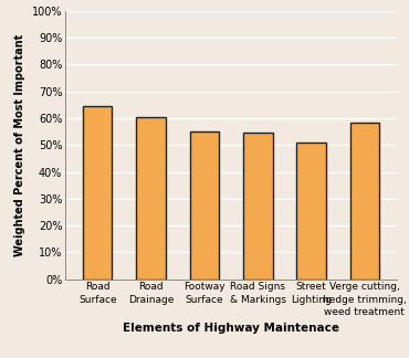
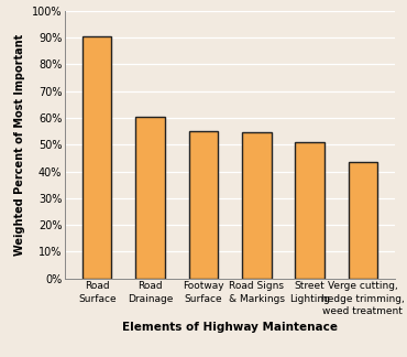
Road Surface: 64.5% -> 90.5%
Verge cutting, hedge trimming, weed treatment: 58.5% -> 43.5%
